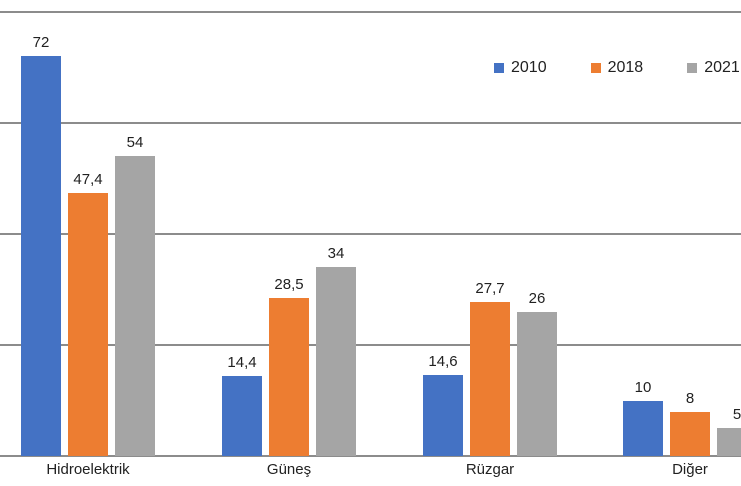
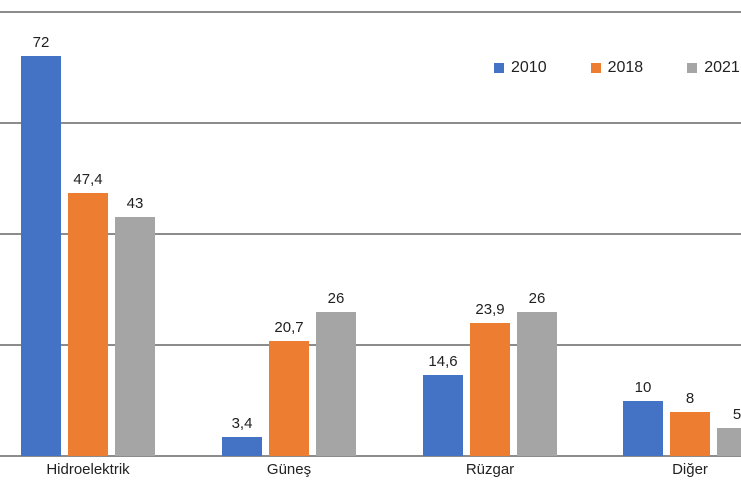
2021/Hidroelektrik: 54 -> 43
2010/Güneş: 14,4 -> 3,4
2018/Güneş: 28,5 -> 20,7
2021/Güneş: 34 -> 26
2018/Rüzgar: 27,7 -> 23,9
